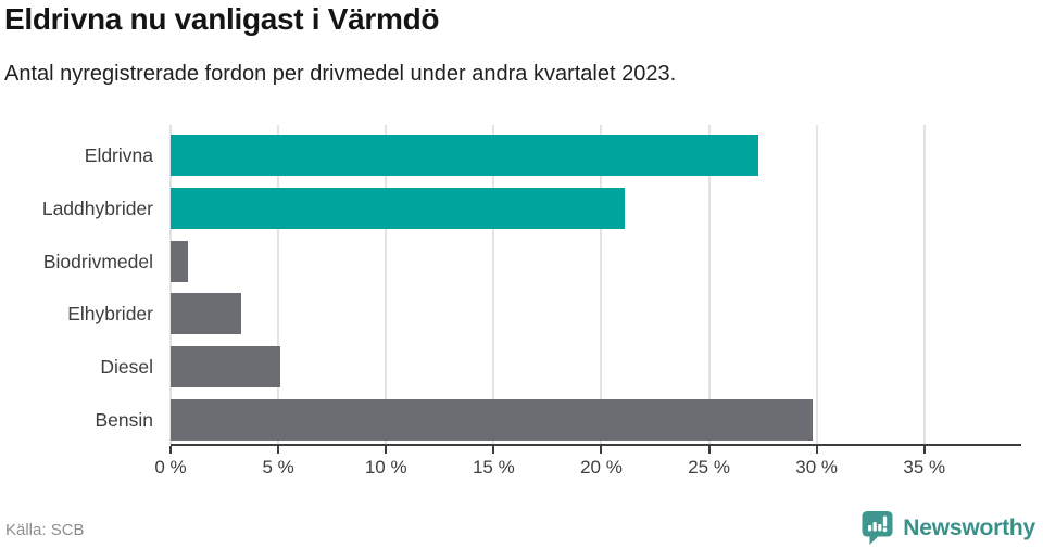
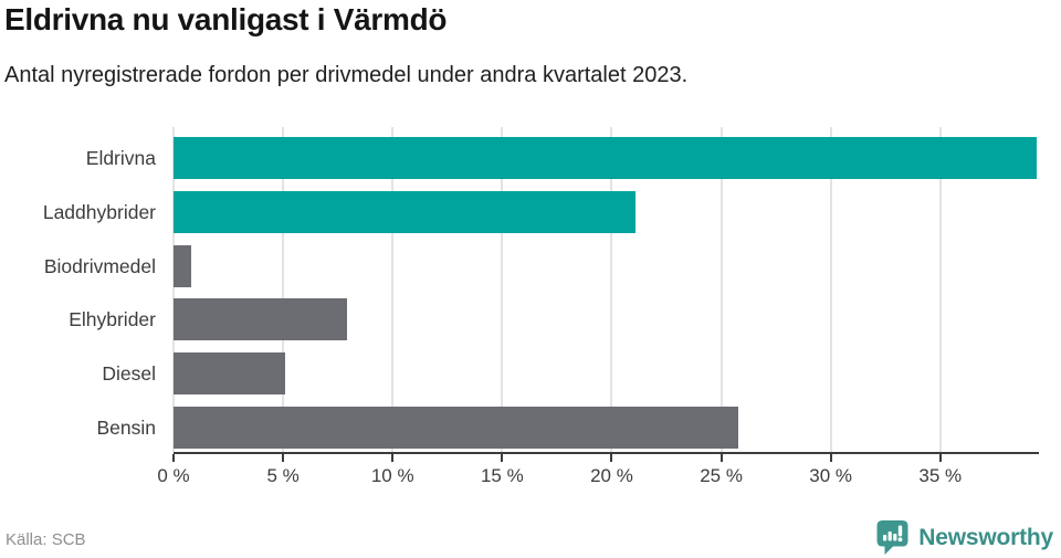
Eldrivna: 27.3% -> 39.4%
Elhybrider: 3.3% -> 7.9%
Bensin: 29.8% -> 25.8%
